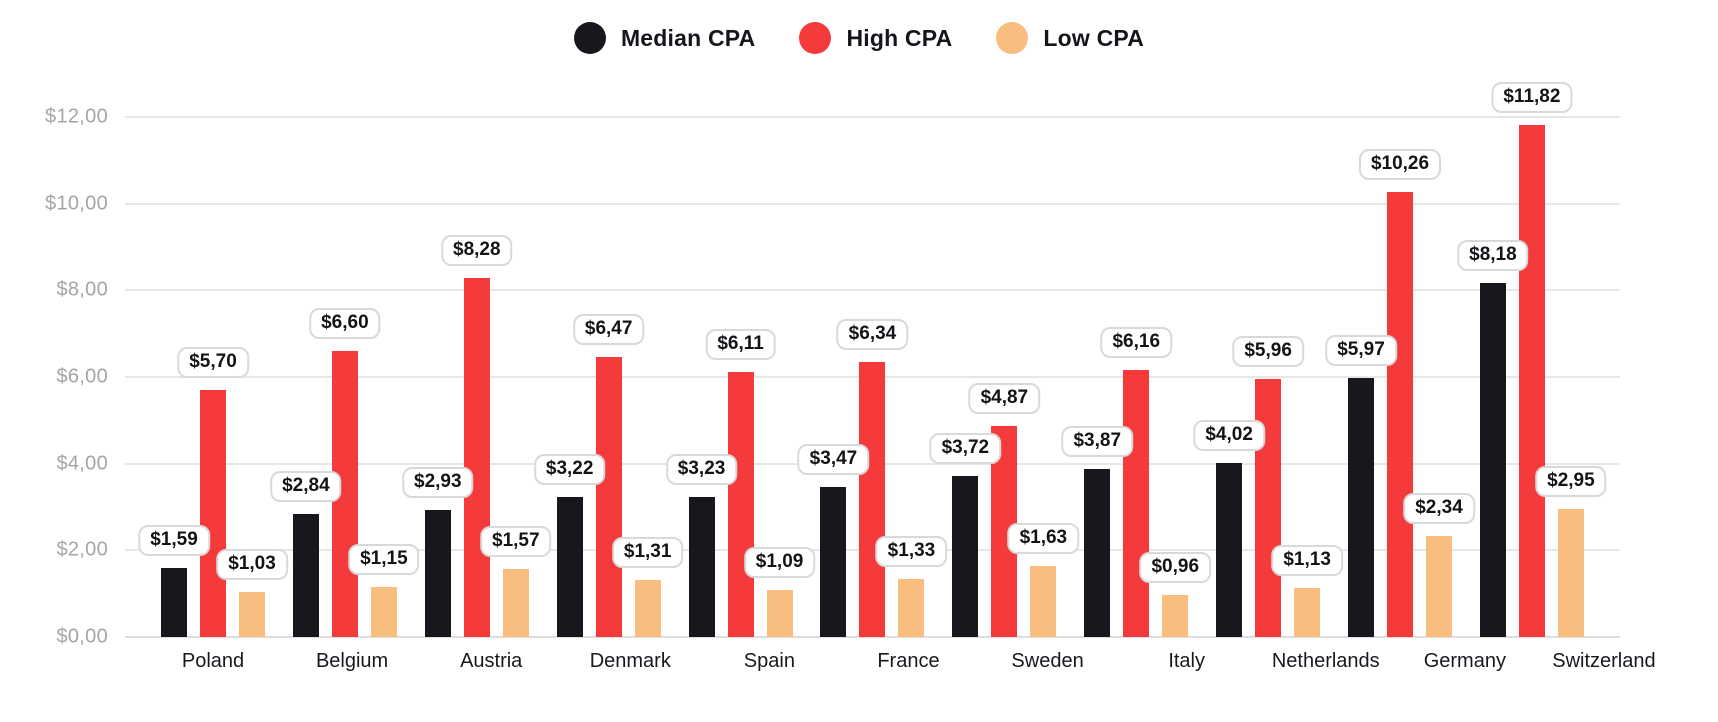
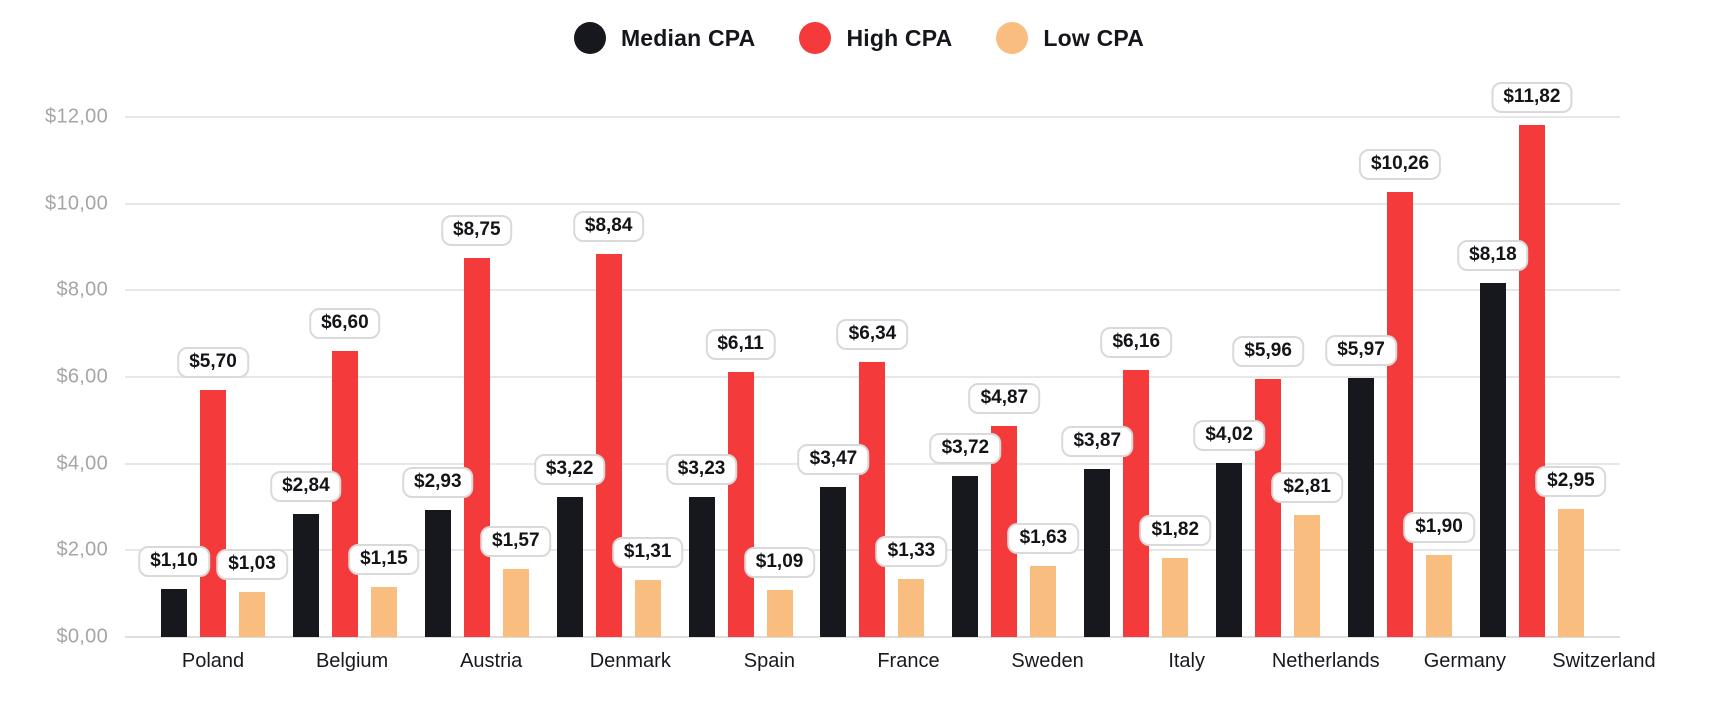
Median CPA/Poland: $1,59 -> $1,10
High CPA/Austria: $8,28 -> $8,75
High CPA/Denmark: $6,47 -> $8,84
Low CPA/Italy: $0,96 -> $1,82
Low CPA/Netherlands: $1,13 -> $2,81
Low CPA/Germany: $2,34 -> $1,90
